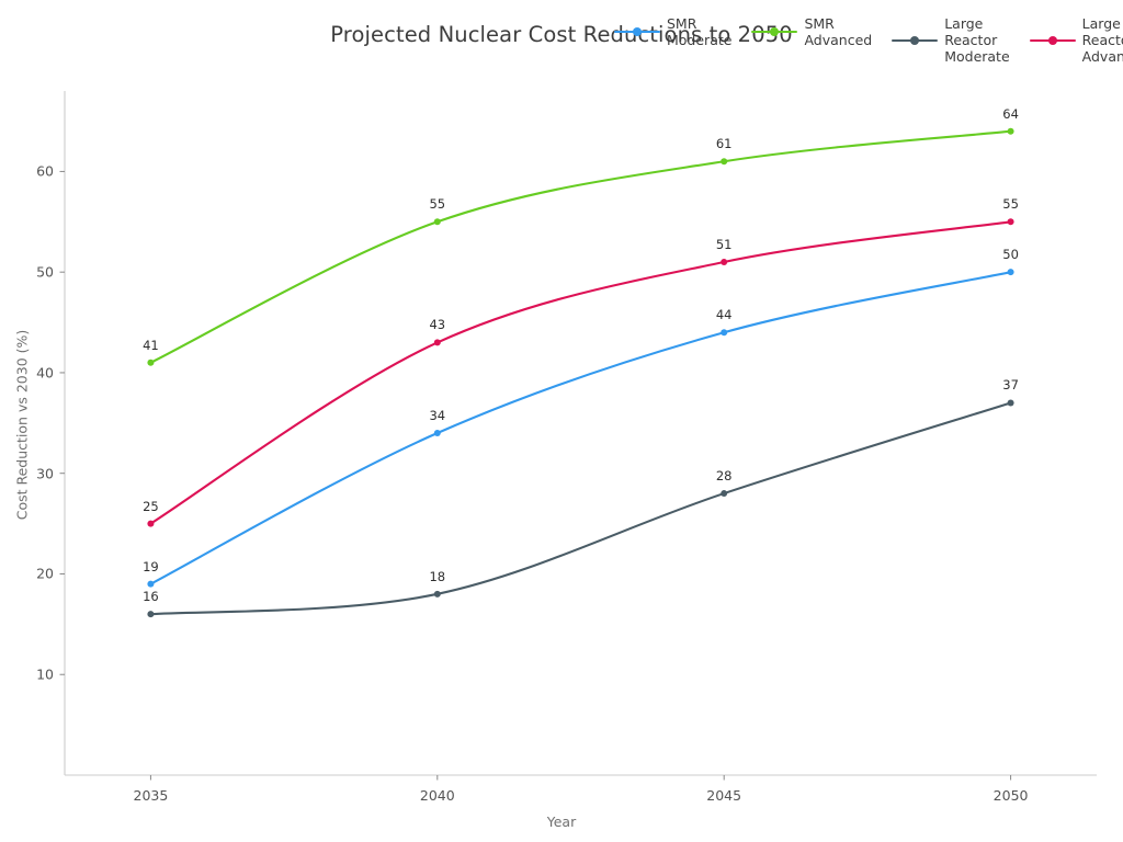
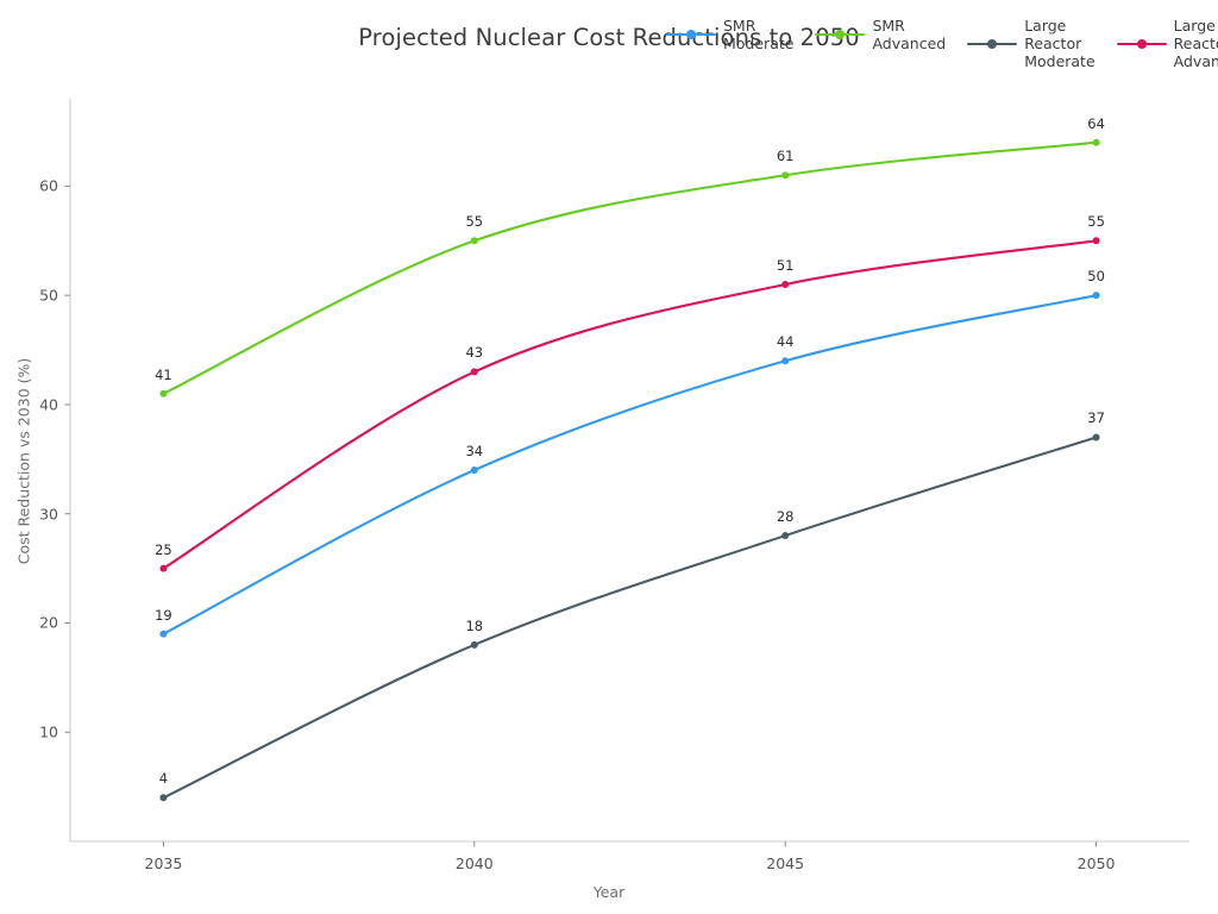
Large Reactor Moderate/2035: 16 -> 4
